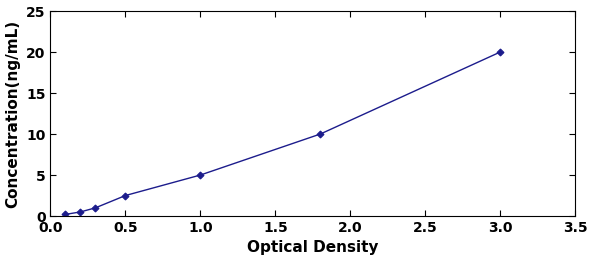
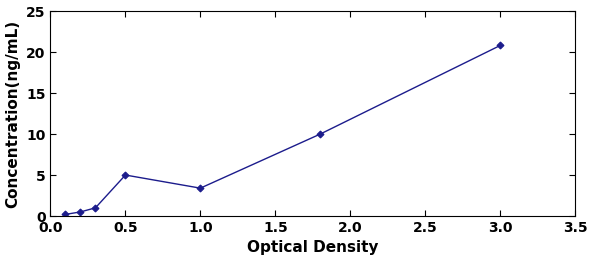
0.5: 2.5 -> 5.0
1.0: 5.0 -> 3.4
3.0: 20.0 -> 20.8
